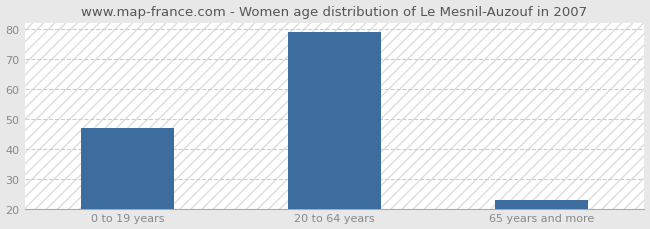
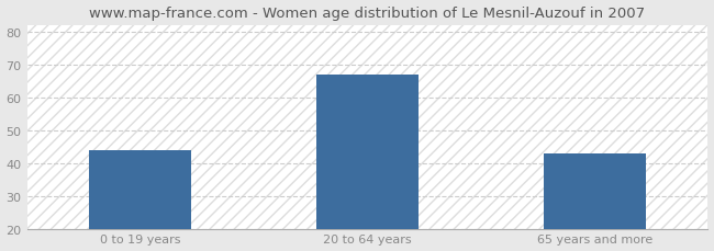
0 to 19 years: 47 -> 44
20 to 64 years: 79 -> 67
65 years and more: 23 -> 43
